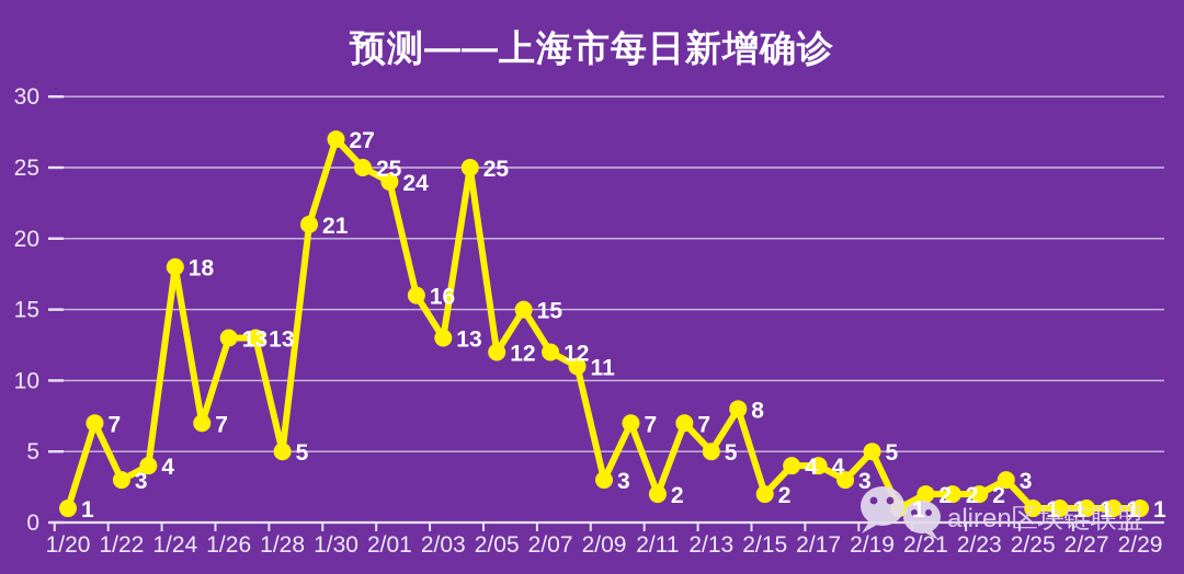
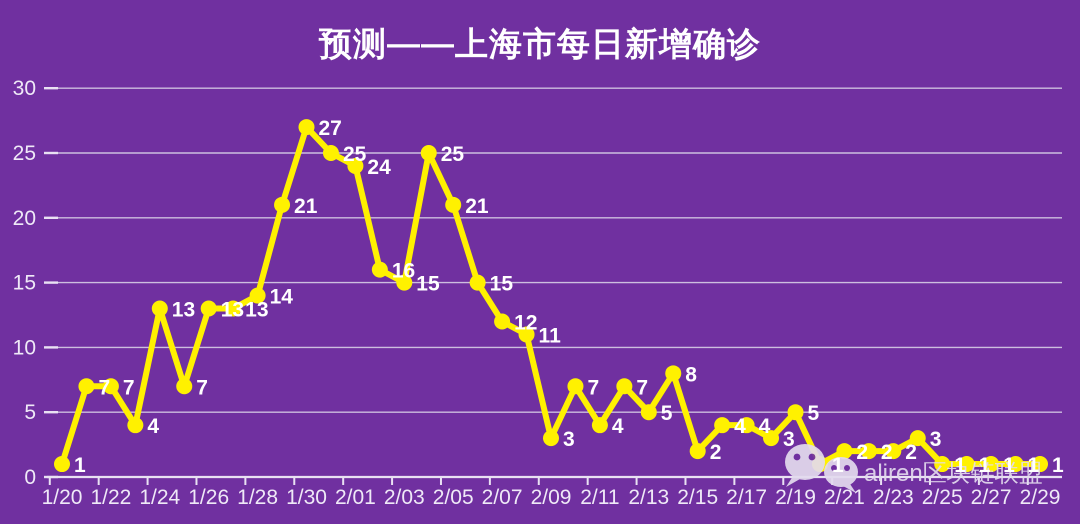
1/22: 3 -> 7
1/24: 18 -> 13
1/28: 5 -> 14
2/03: 13 -> 15
2/05: 12 -> 21
2/11: 2 -> 4
